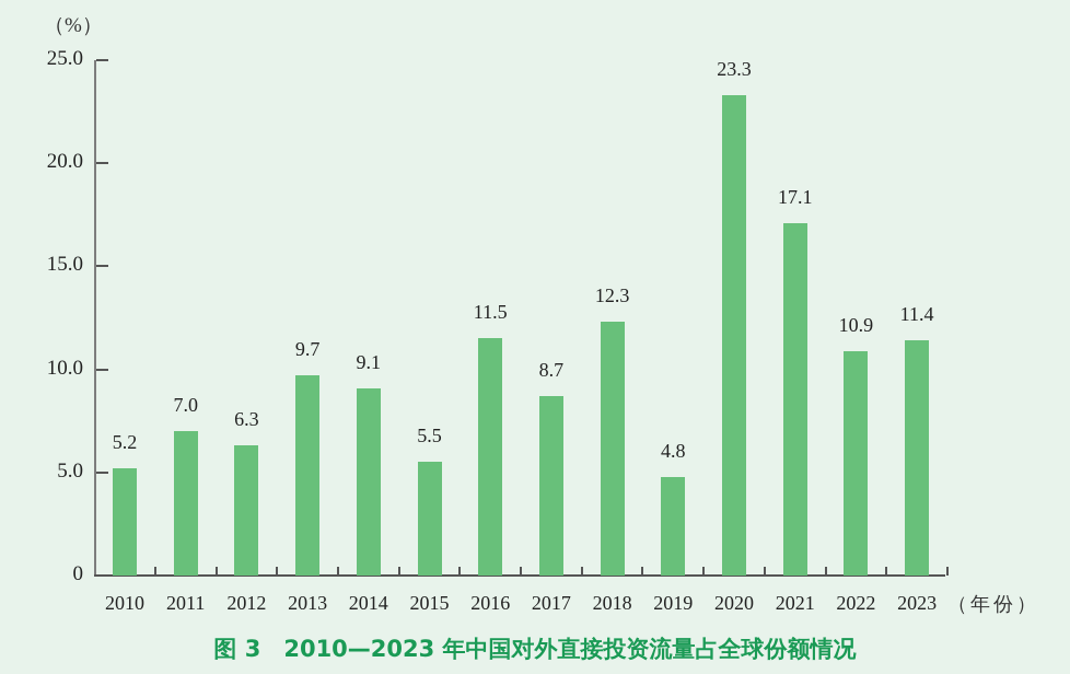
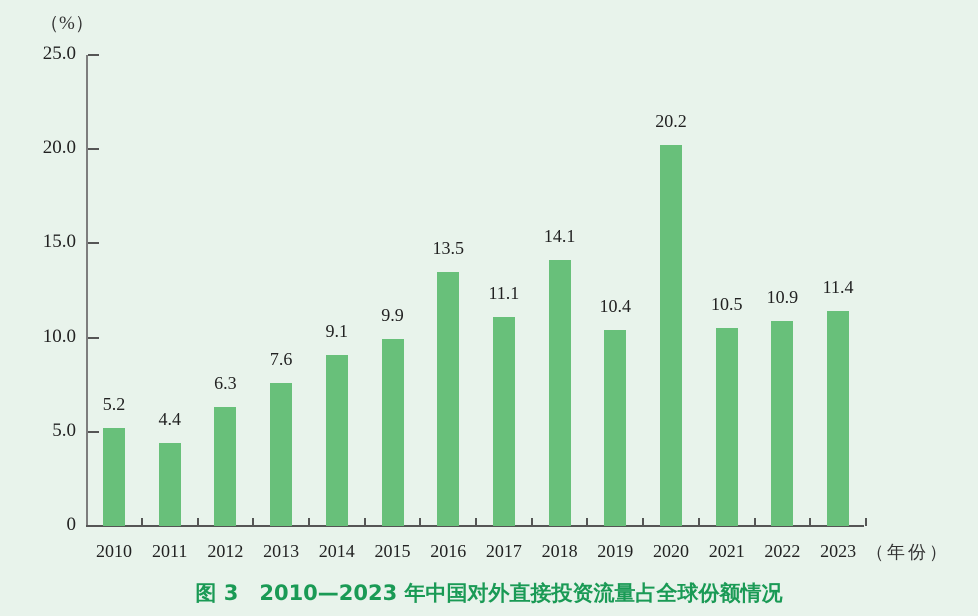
2011: 7.0 -> 4.4
2013: 9.7 -> 7.6
2015: 5.5 -> 9.9
2016: 11.5 -> 13.5
2017: 8.7 -> 11.1
2018: 12.3 -> 14.1
2019: 4.8 -> 10.4
2020: 23.3 -> 20.2
2021: 17.1 -> 10.5
